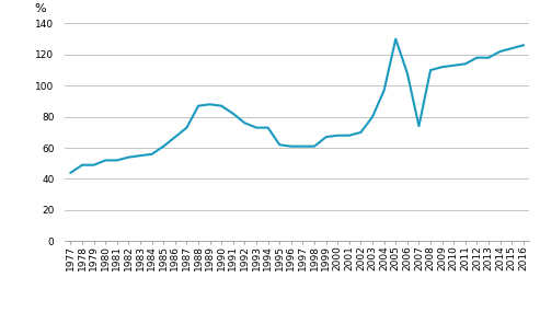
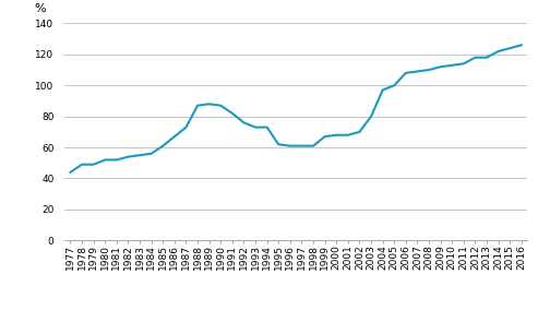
2005: 130 -> 100
2007: 74 -> 109
